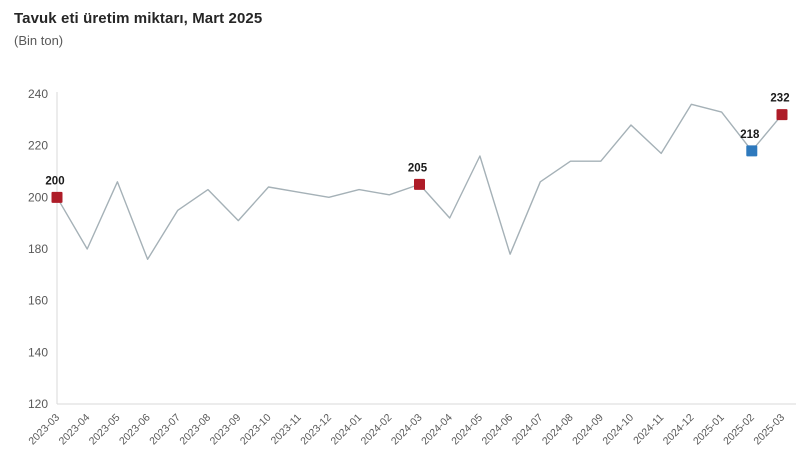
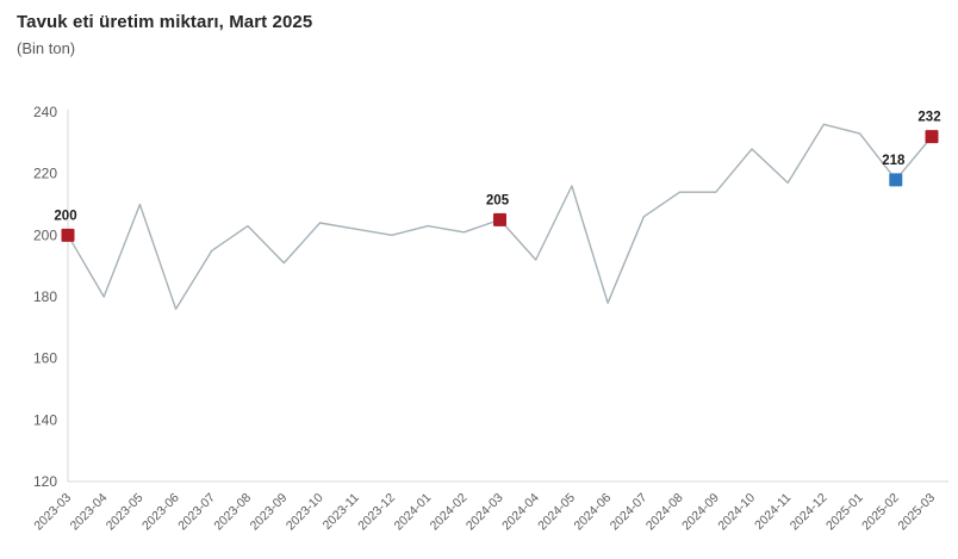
2023-05: 206 -> 210
